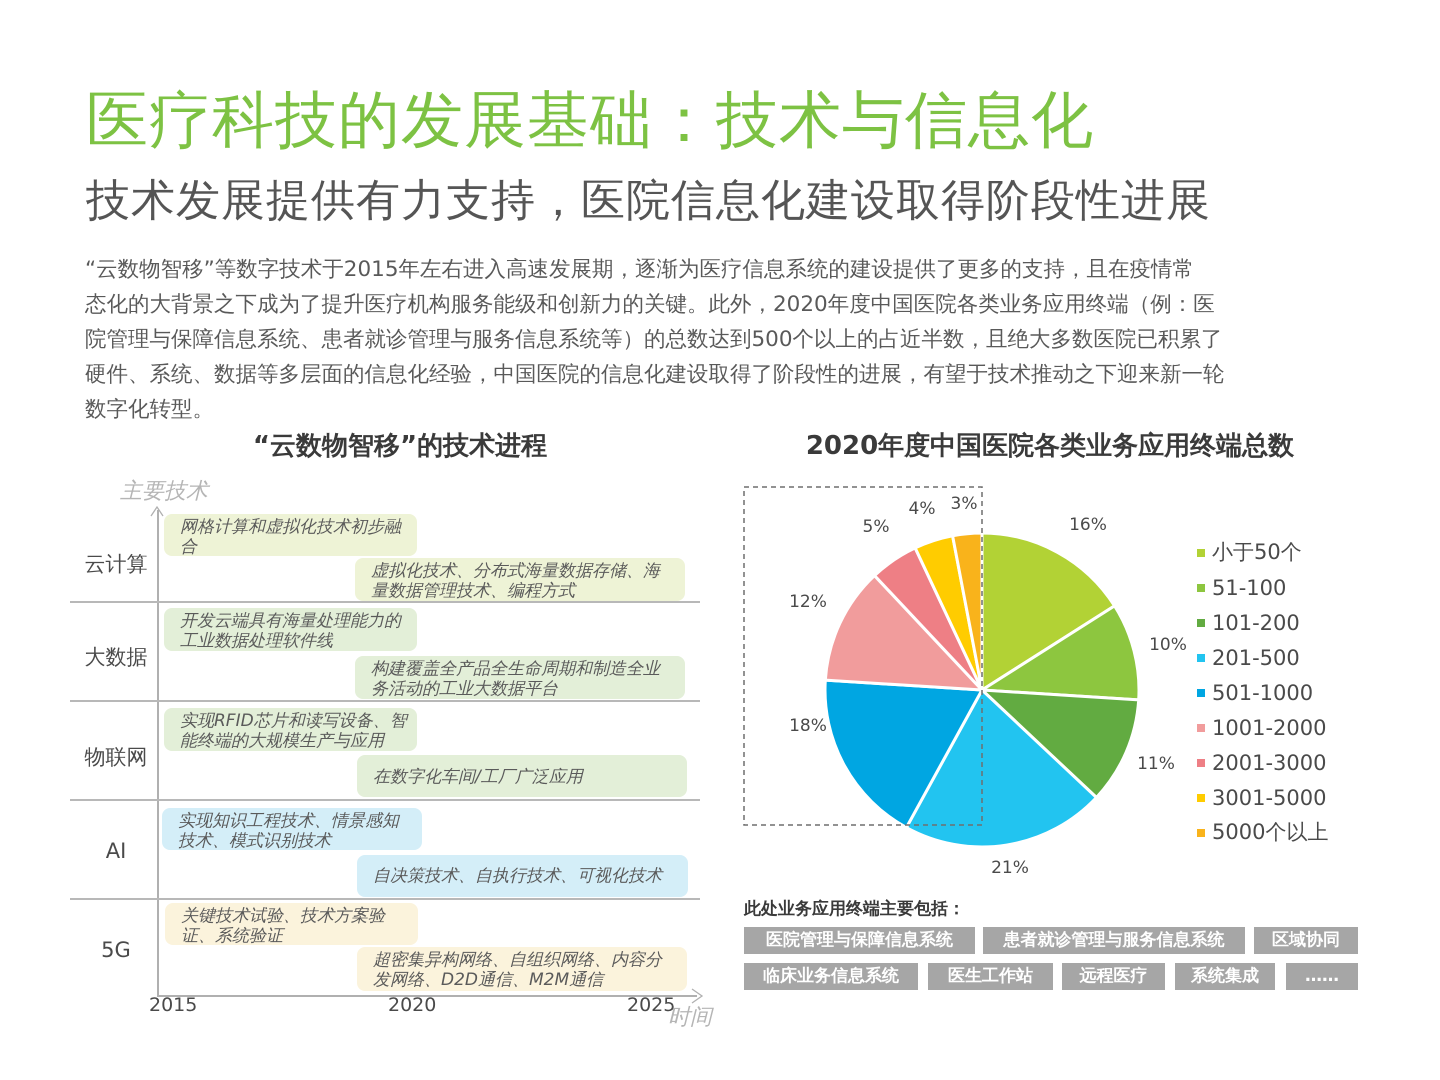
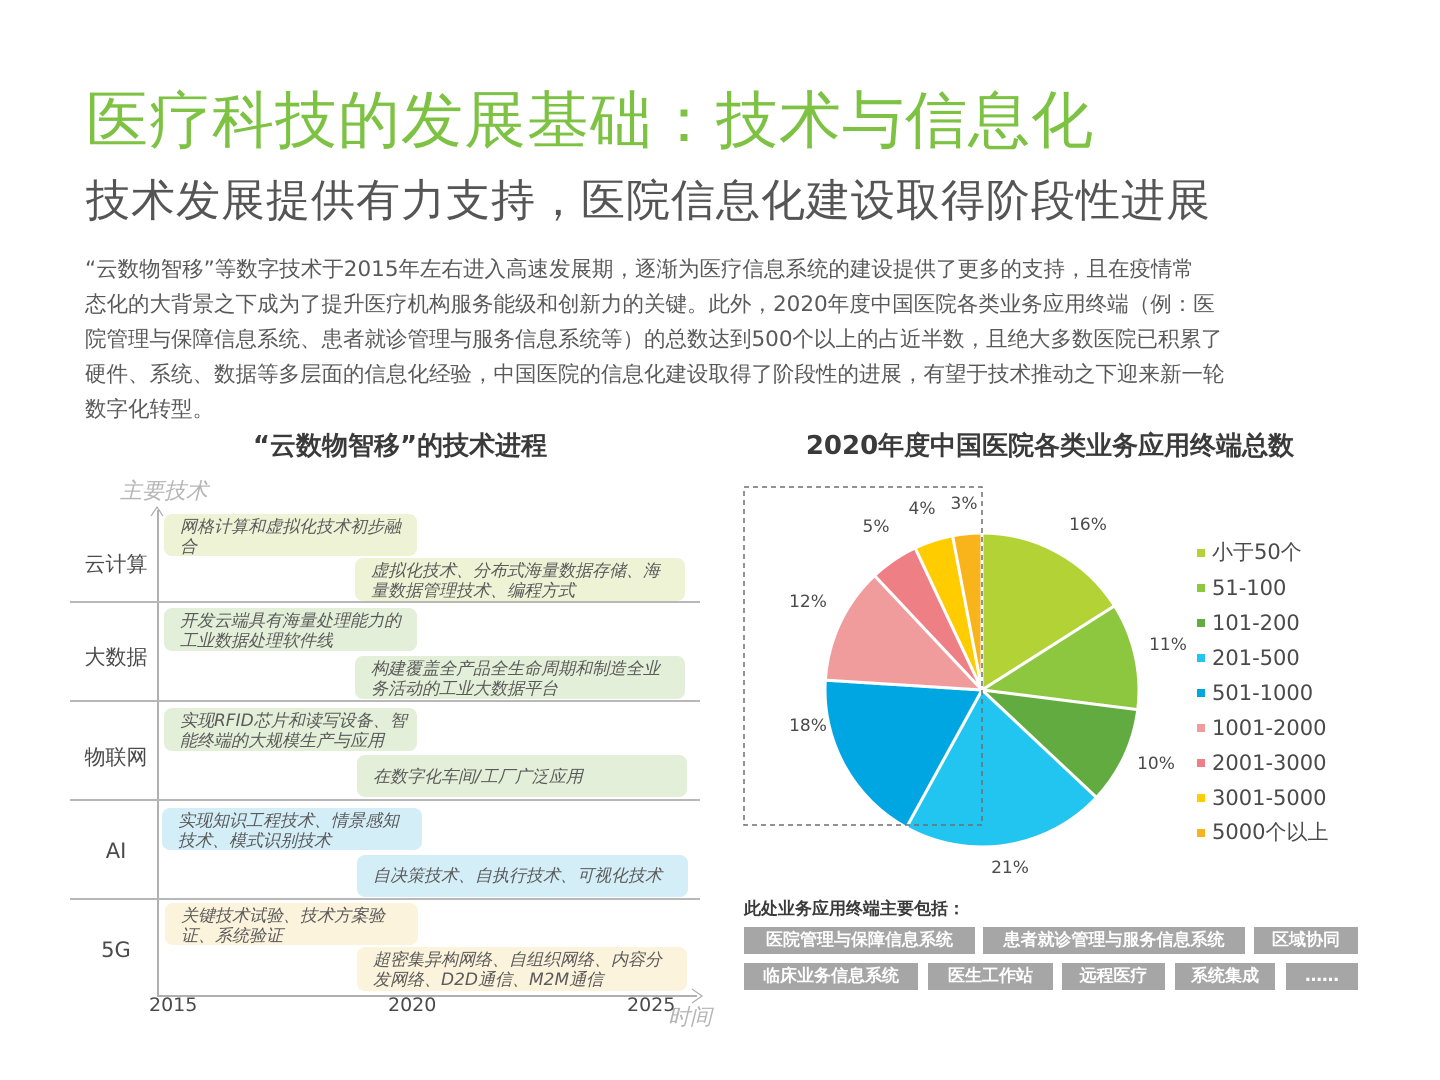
51-100: 10% -> 11%
101-200: 11% -> 10%
